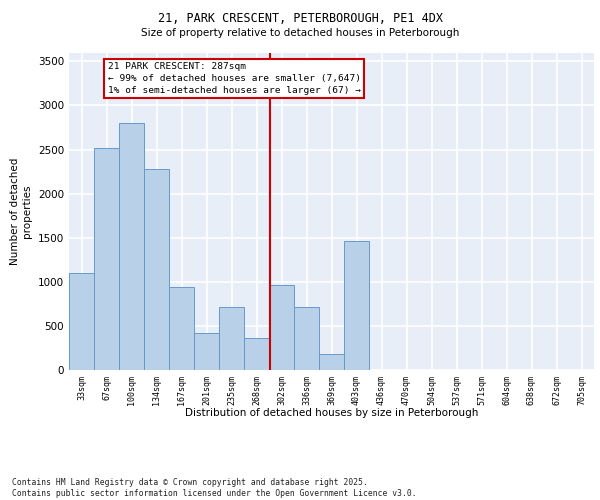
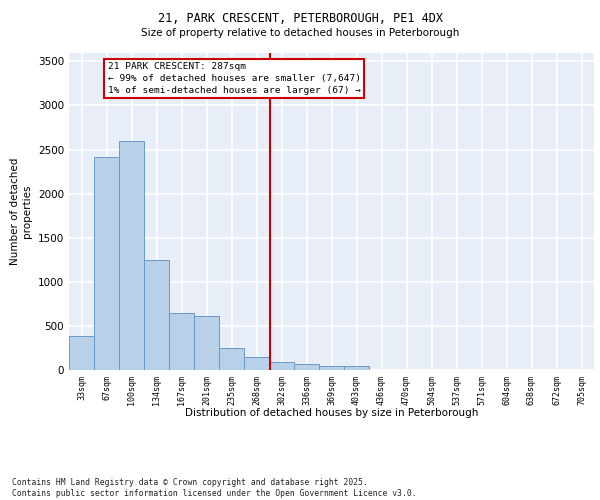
33sqm: 1100 -> 390
67sqm: 2520 -> 2410
100sqm: 2800 -> 2600
134sqm: 2280 -> 1250
167sqm: 940 -> 640
201sqm: 420 -> 620
235sqm: 720 -> 250
268sqm: 360 -> 140
302sqm: 960 -> 90
336sqm: 720 -> 60
369sqm: 180 -> 40
403sqm: 1460 -> 40
